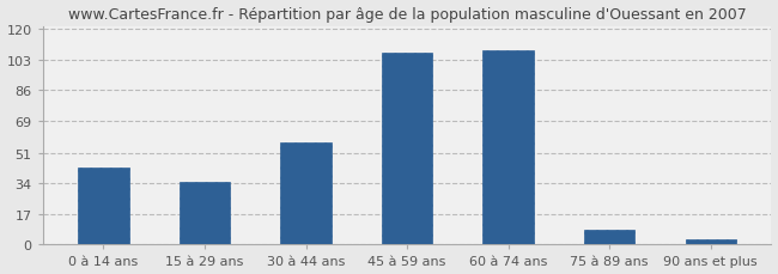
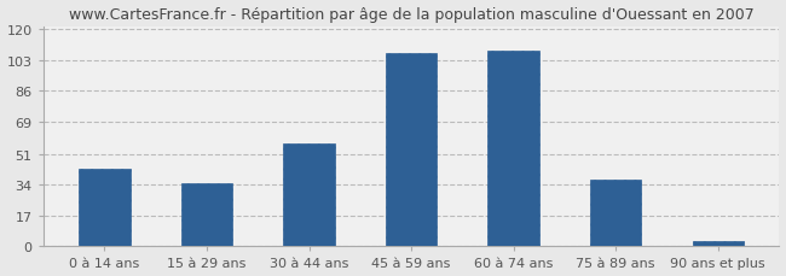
75 à 89 ans: 8 -> 37
